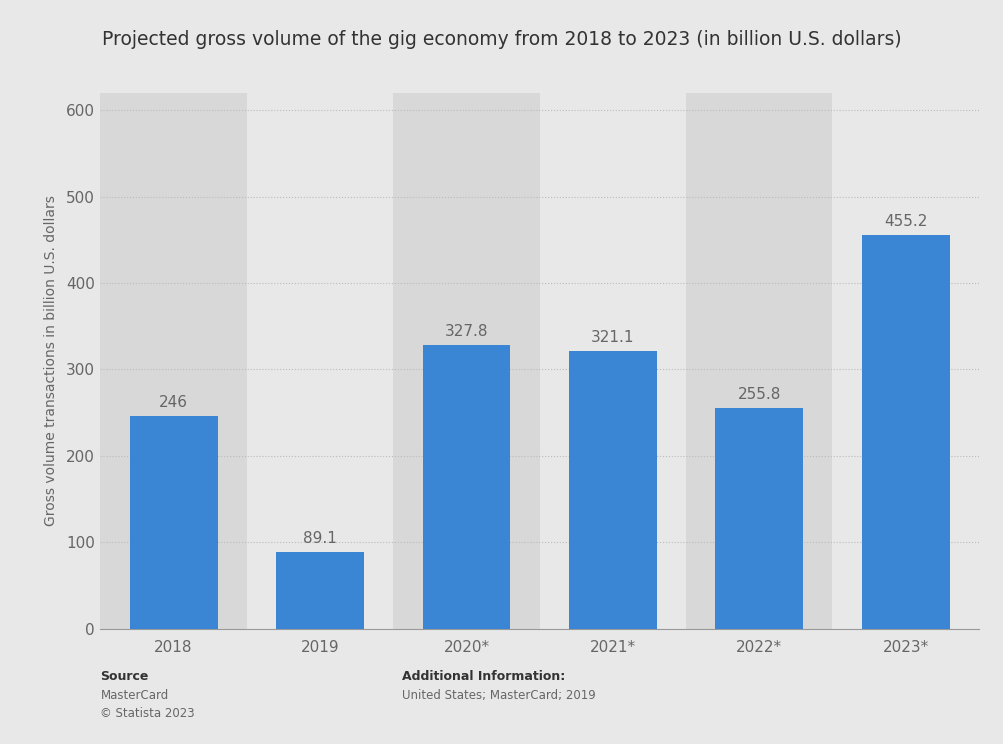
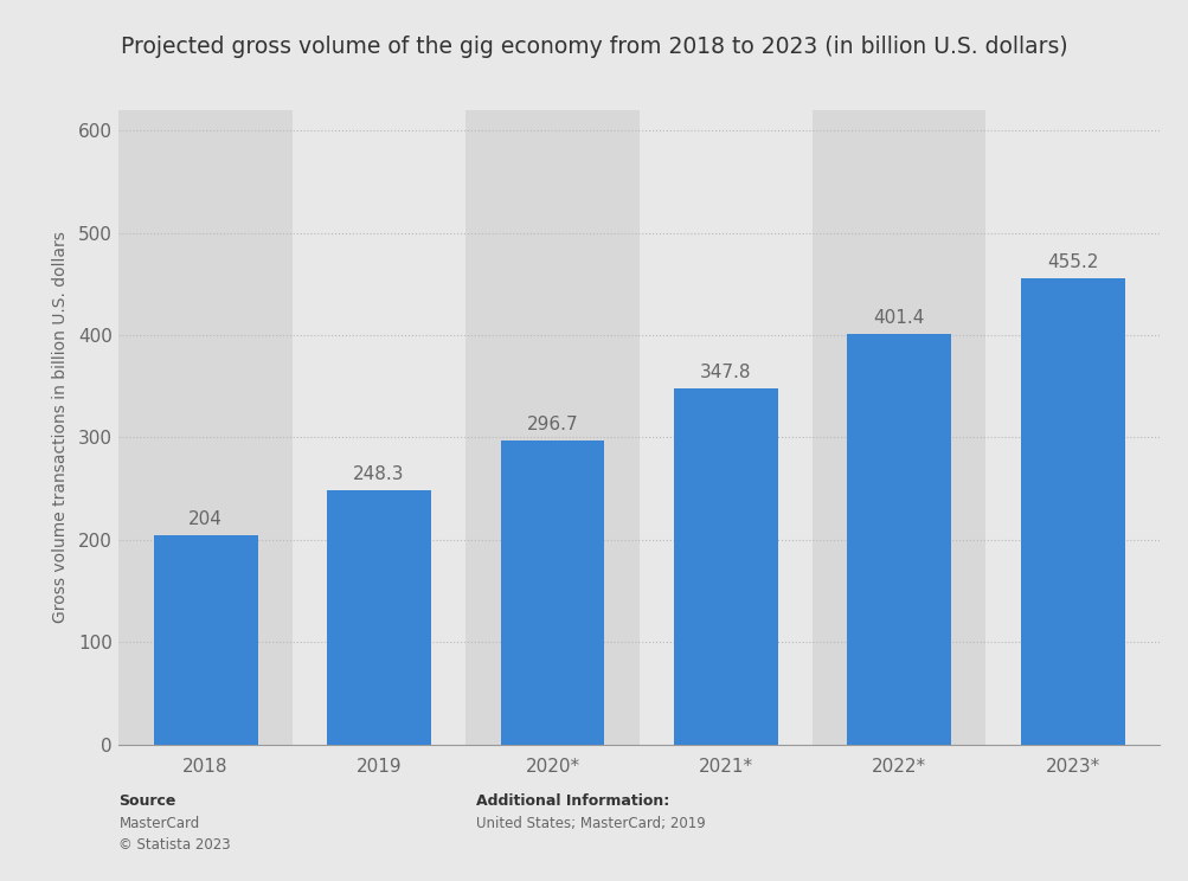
2018: 246 -> 204
2019: 89.1 -> 248.3
2020*: 327.8 -> 296.7
2021*: 321.1 -> 347.8
2022*: 255.8 -> 401.4
